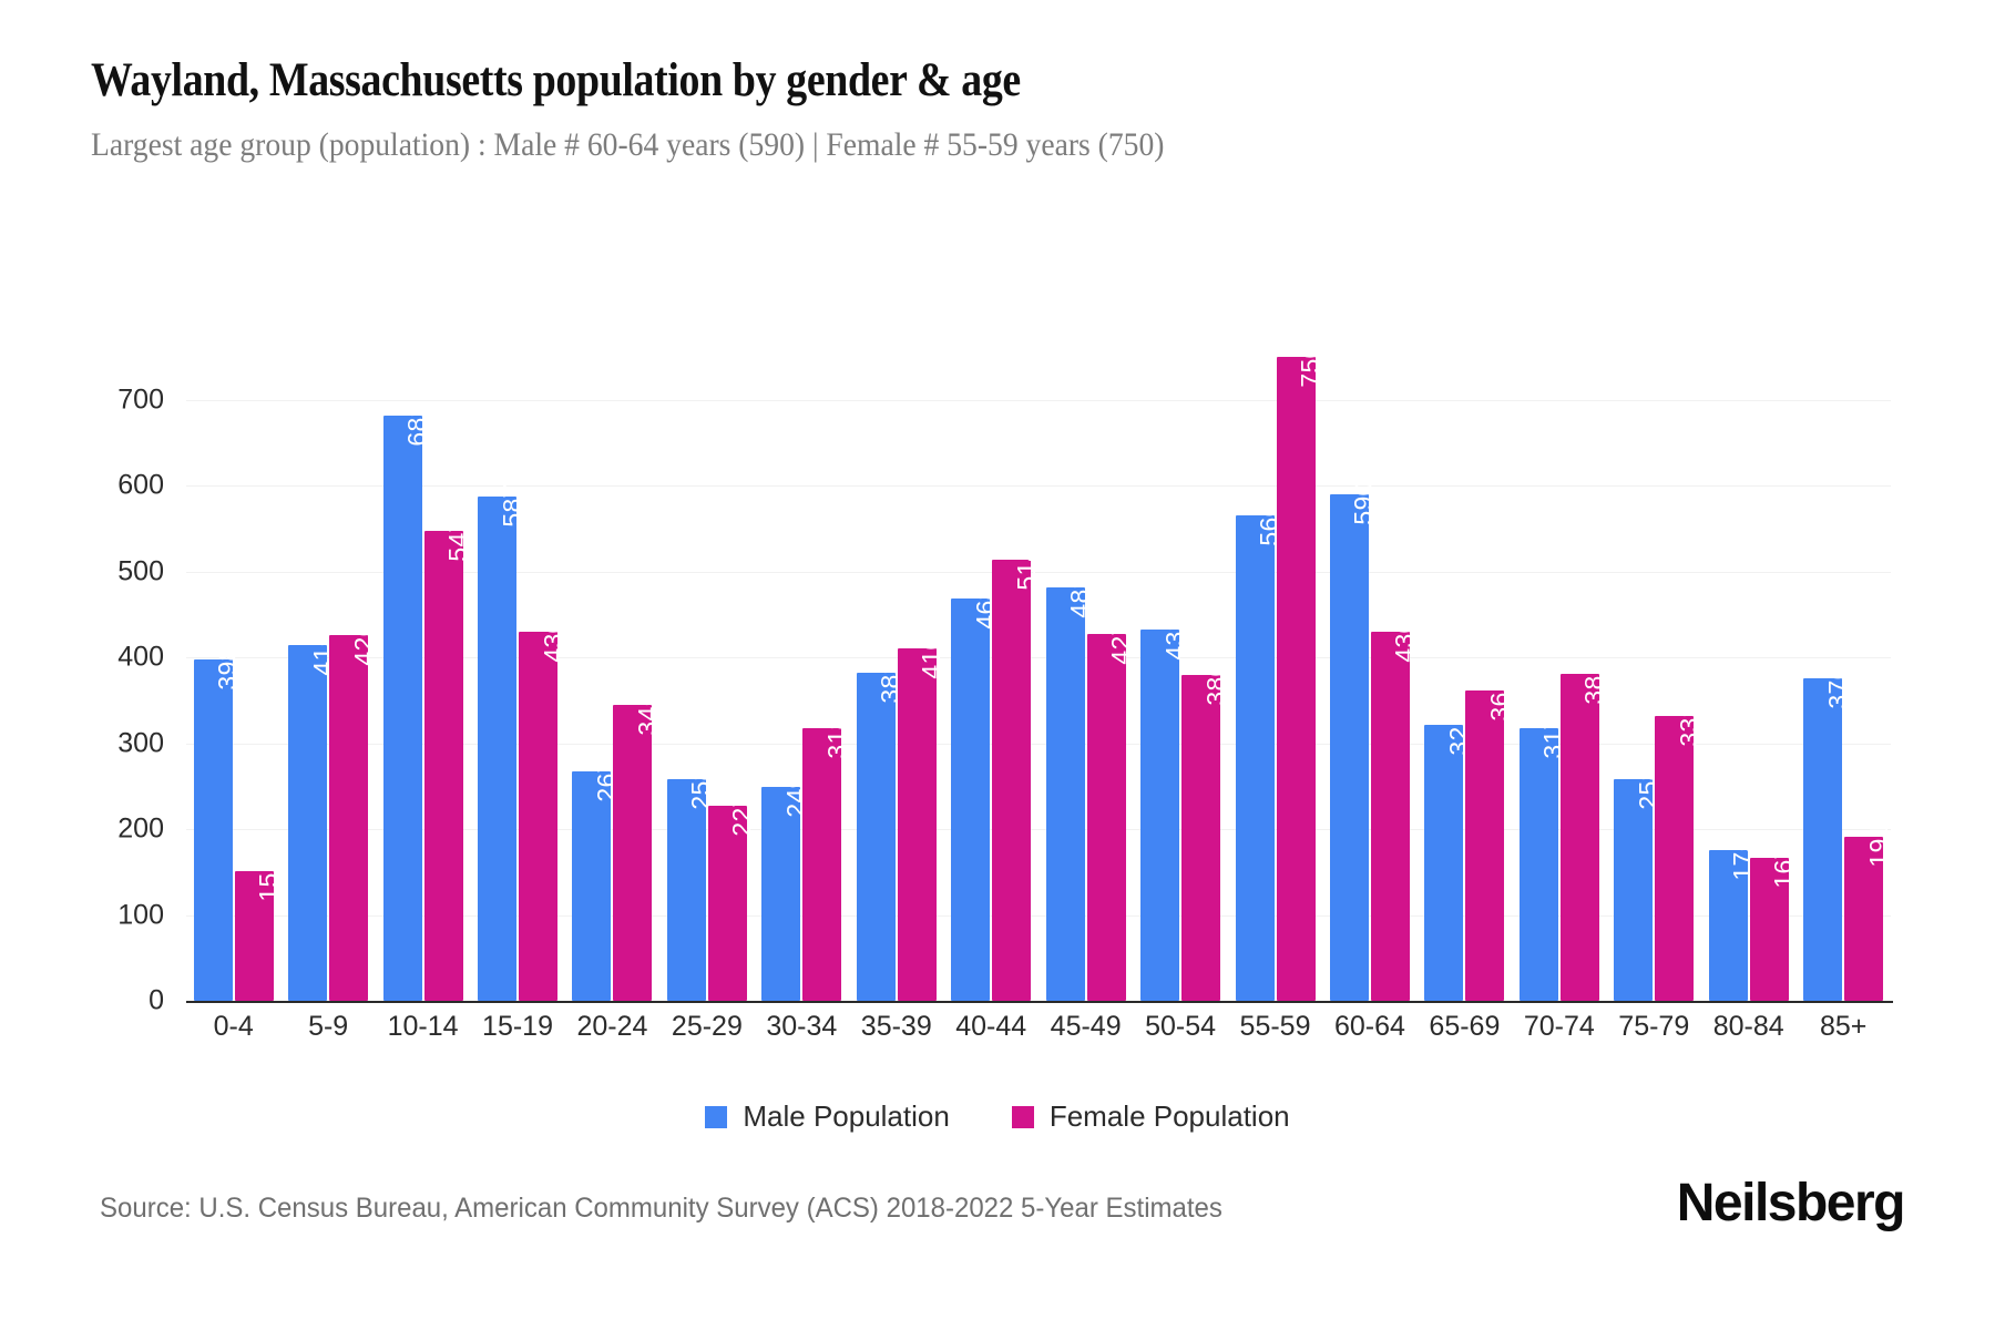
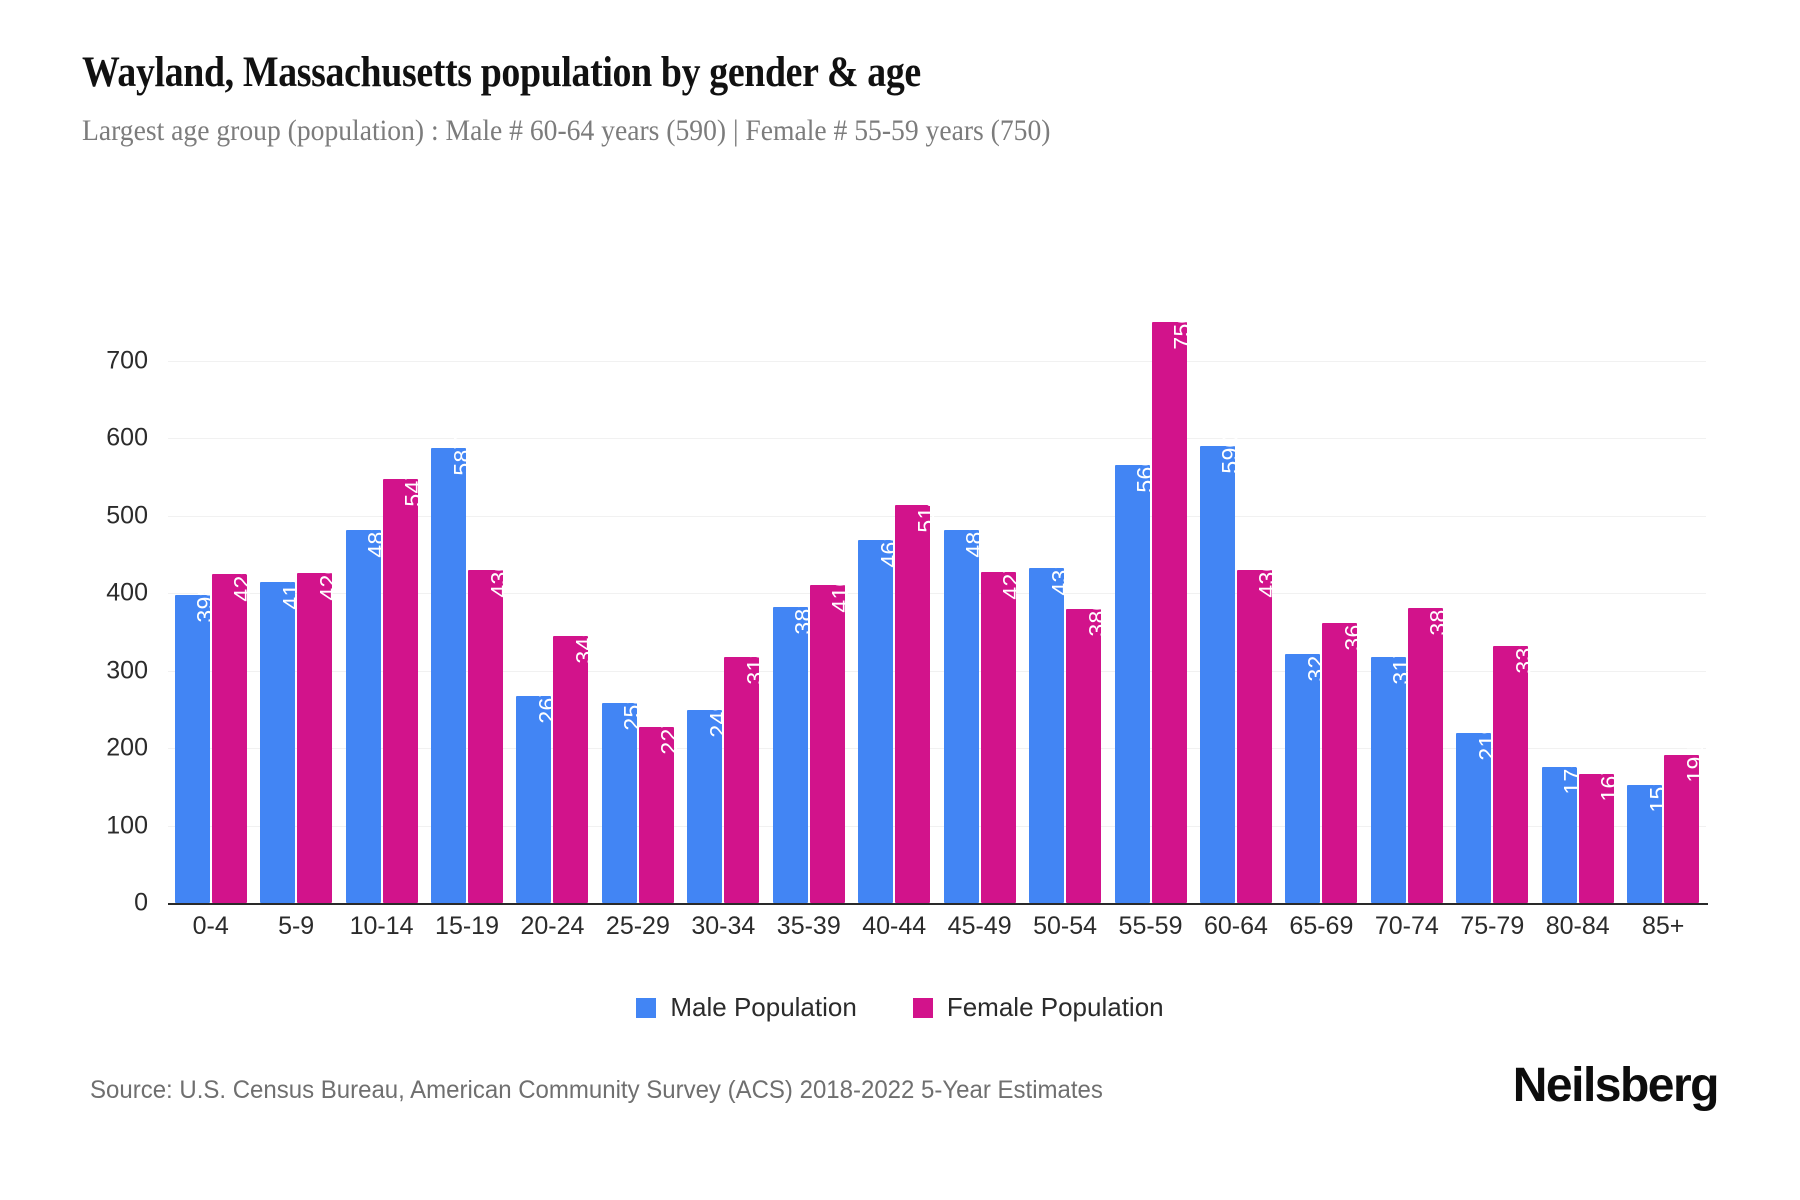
Female Population/0-4: 151 -> 425
Male Population/10-14: 682 -> 482
Male Population/75-79: 258 -> 219
Male Population/85+: 376 -> 152
